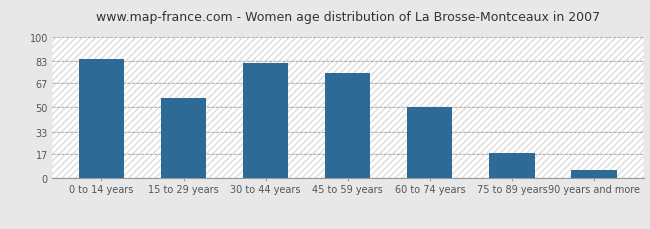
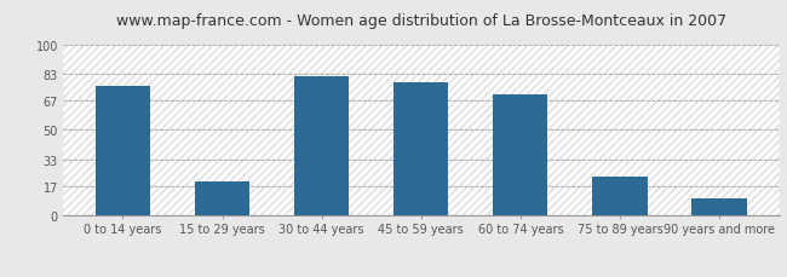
0 to 14 years: 84 -> 76
15 to 29 years: 57 -> 20
45 to 59 years: 74 -> 78
60 to 74 years: 50 -> 71
75 to 89 years: 18 -> 23
90 years and more: 6 -> 10
